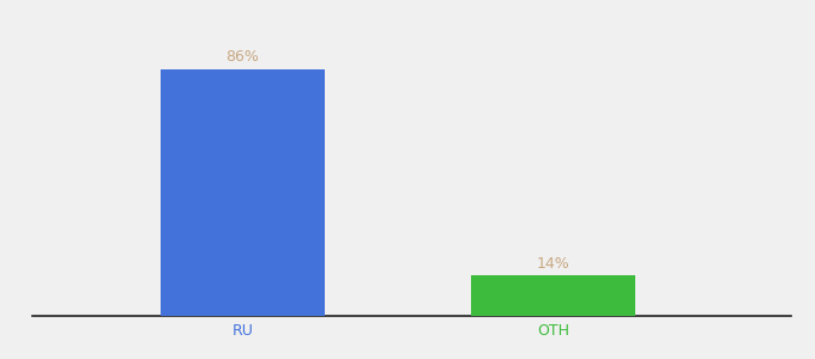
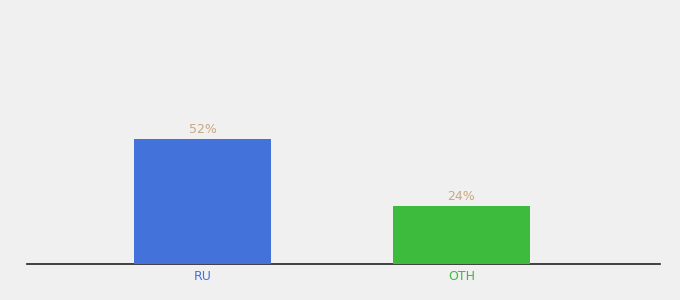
RU: 86% -> 52%
OTH: 14% -> 24%
